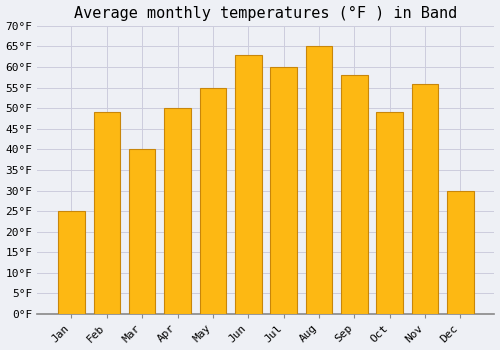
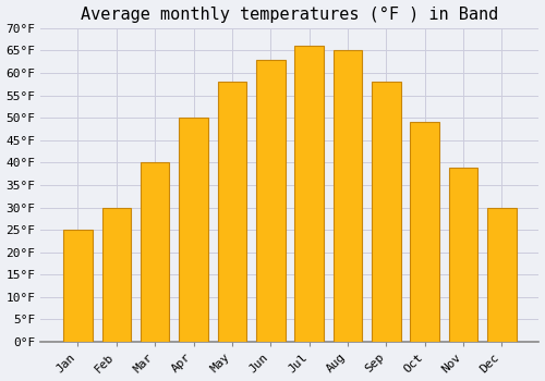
Feb: 49°F -> 30°F
May: 55°F -> 58°F
Jul: 60°F -> 66°F
Nov: 56°F -> 39°F
